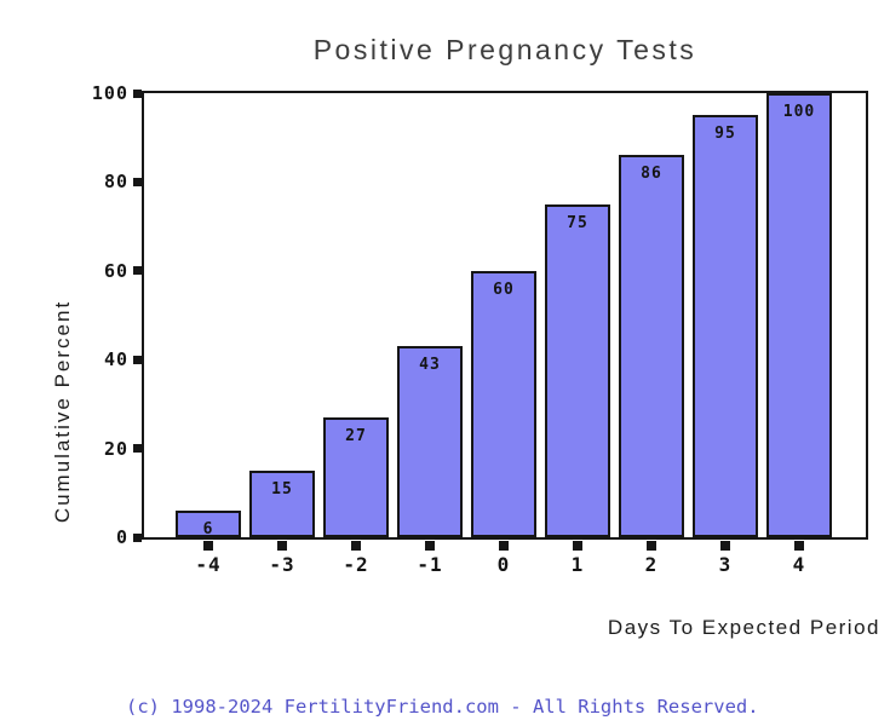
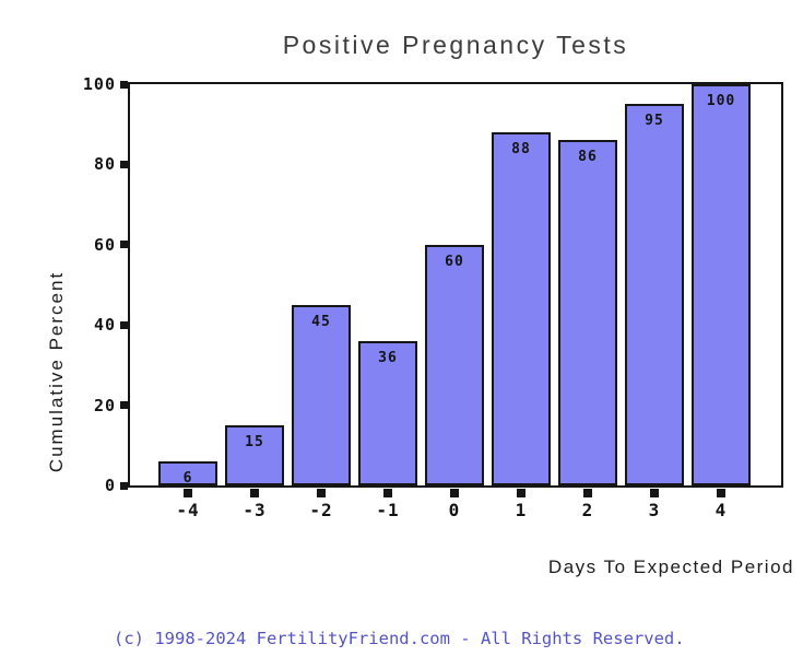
-2: 27 -> 45
-1: 43 -> 36
1: 75 -> 88
